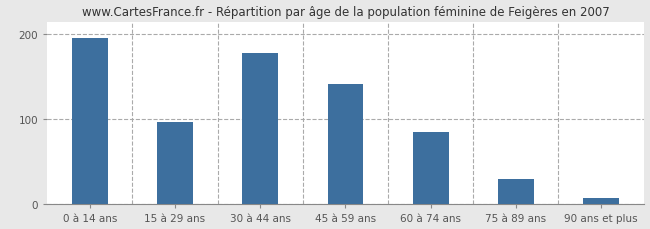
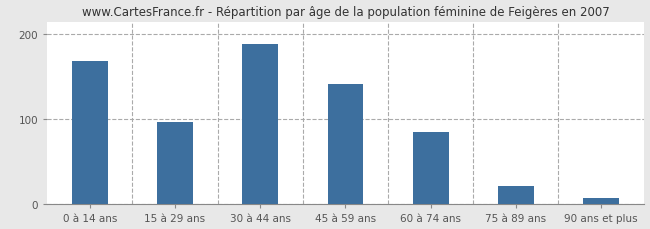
0 à 14 ans: 196 -> 168
30 à 44 ans: 178 -> 188
75 à 89 ans: 30 -> 22
